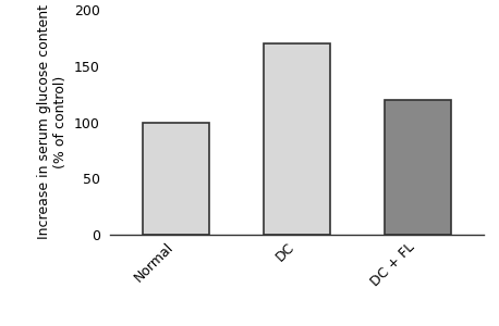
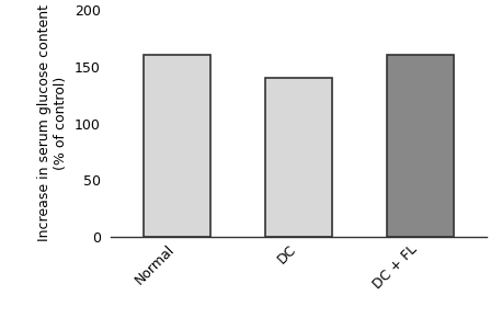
Normal: 100 -> 160
DC: 170 -> 140
DC + FL: 120 -> 160
